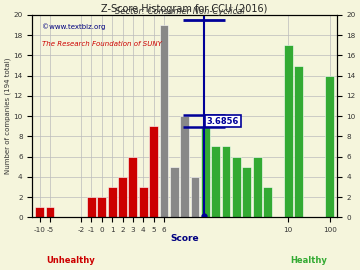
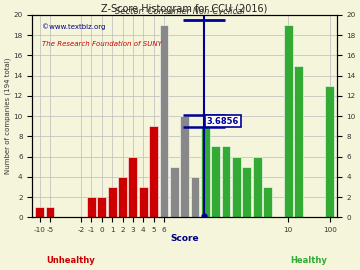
10: 17 -> 19
100: 14 -> 13
